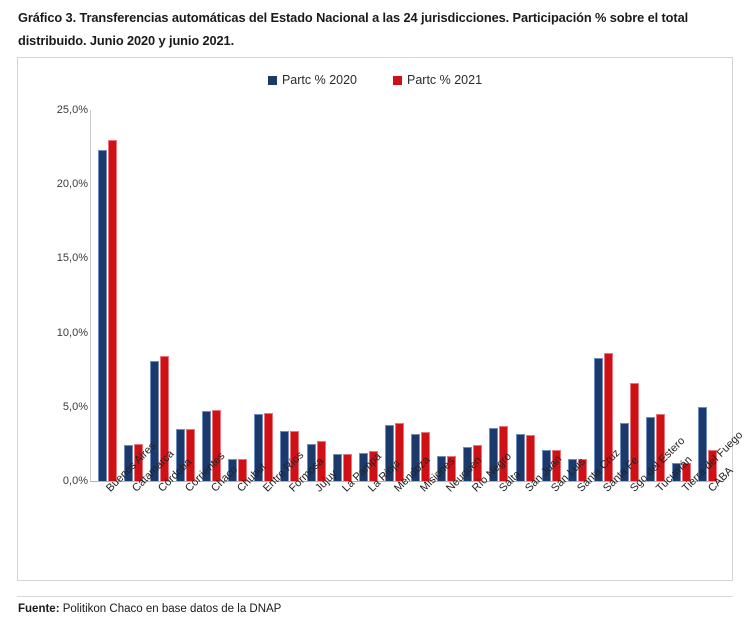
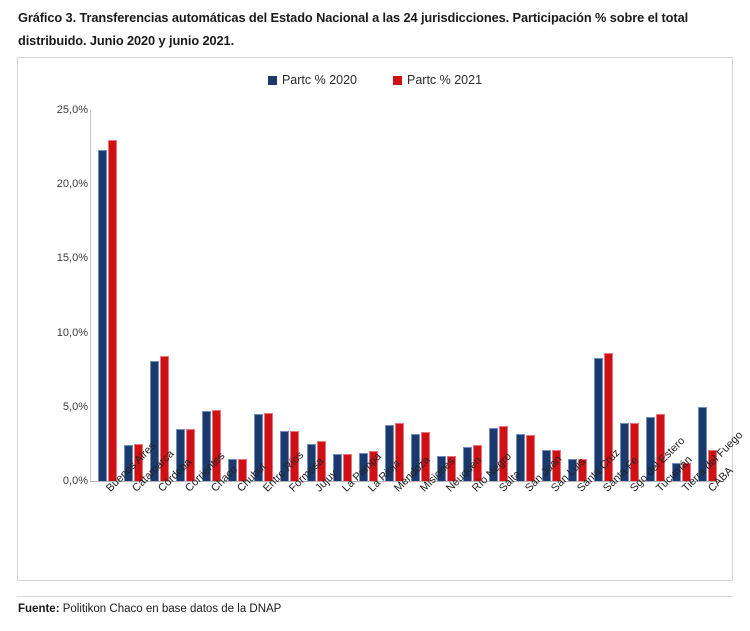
Partc % 2021/Sgo del Estero: 6,6% -> 3,9%
